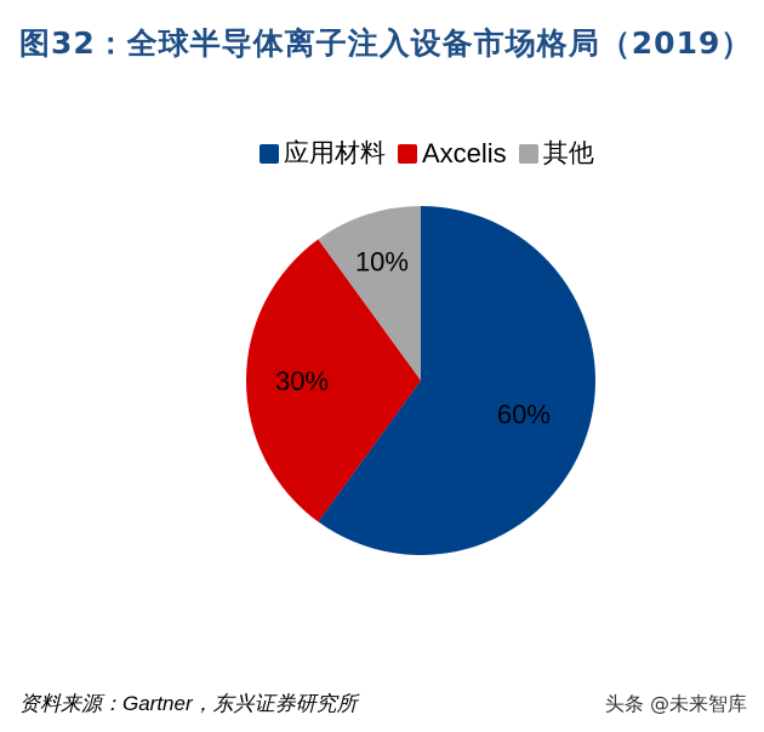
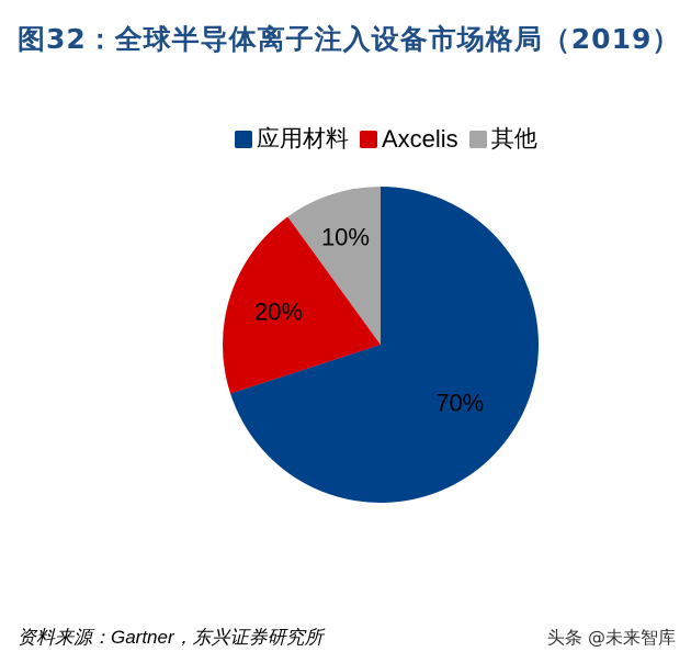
应用材料: 60% -> 70%
Axcelis: 30% -> 20%
